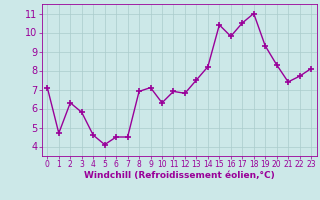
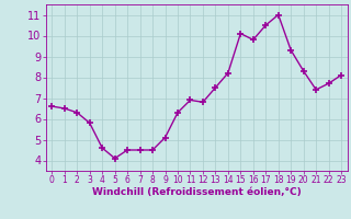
0: 7.1 -> 6.6
1: 4.7 -> 6.5
8: 6.9 -> 4.5
9: 7.1 -> 5.1
15: 10.4 -> 10.1
